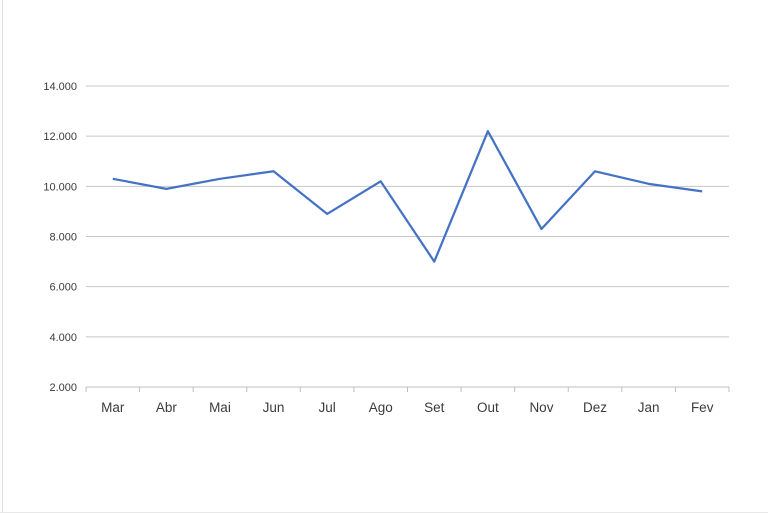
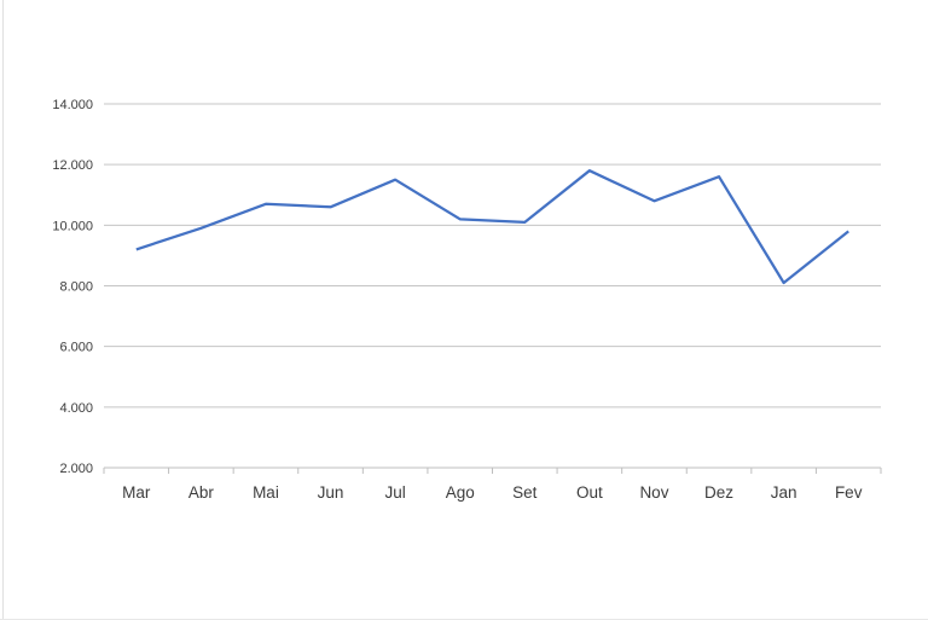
Mar: 10300 -> 9200
Mai: 10300 -> 10700
Jul: 8900 -> 11500
Set: 7000 -> 10100
Out: 12200 -> 11800
Nov: 8300 -> 10800
Dez: 10600 -> 11600
Jan: 10100 -> 8100
